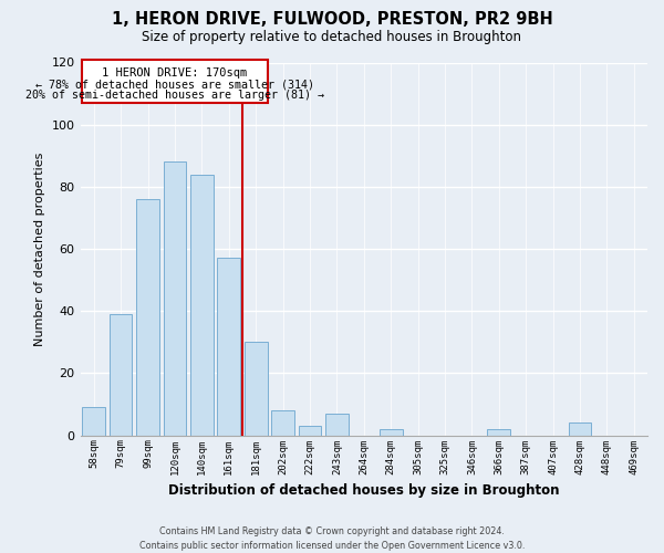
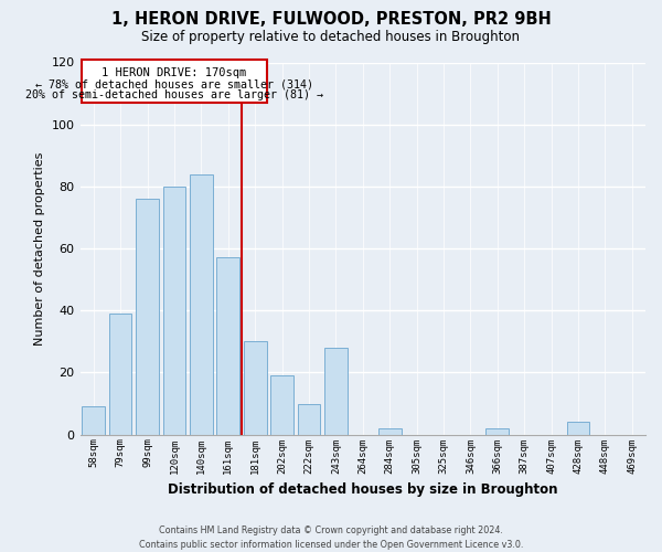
120sqm: 88 -> 80
202sqm: 8 -> 19
222sqm: 3 -> 10
243sqm: 7 -> 28
